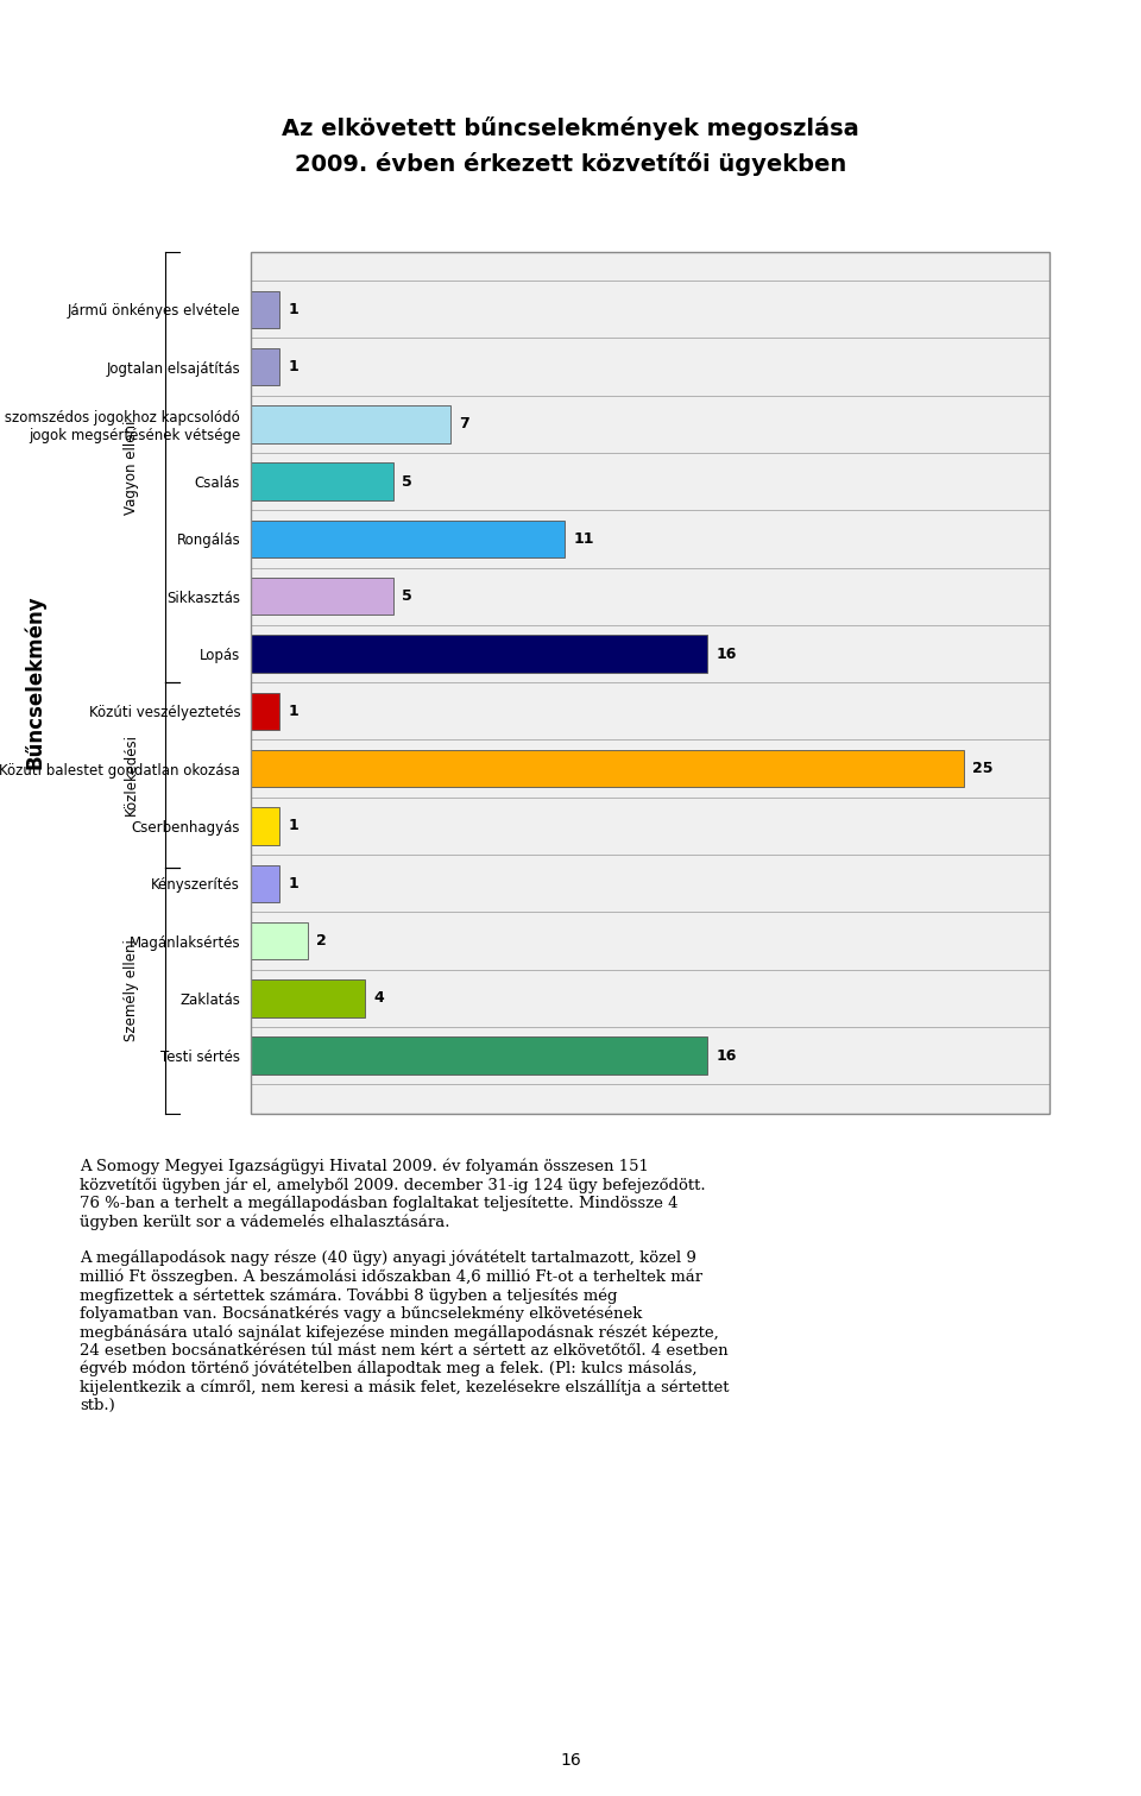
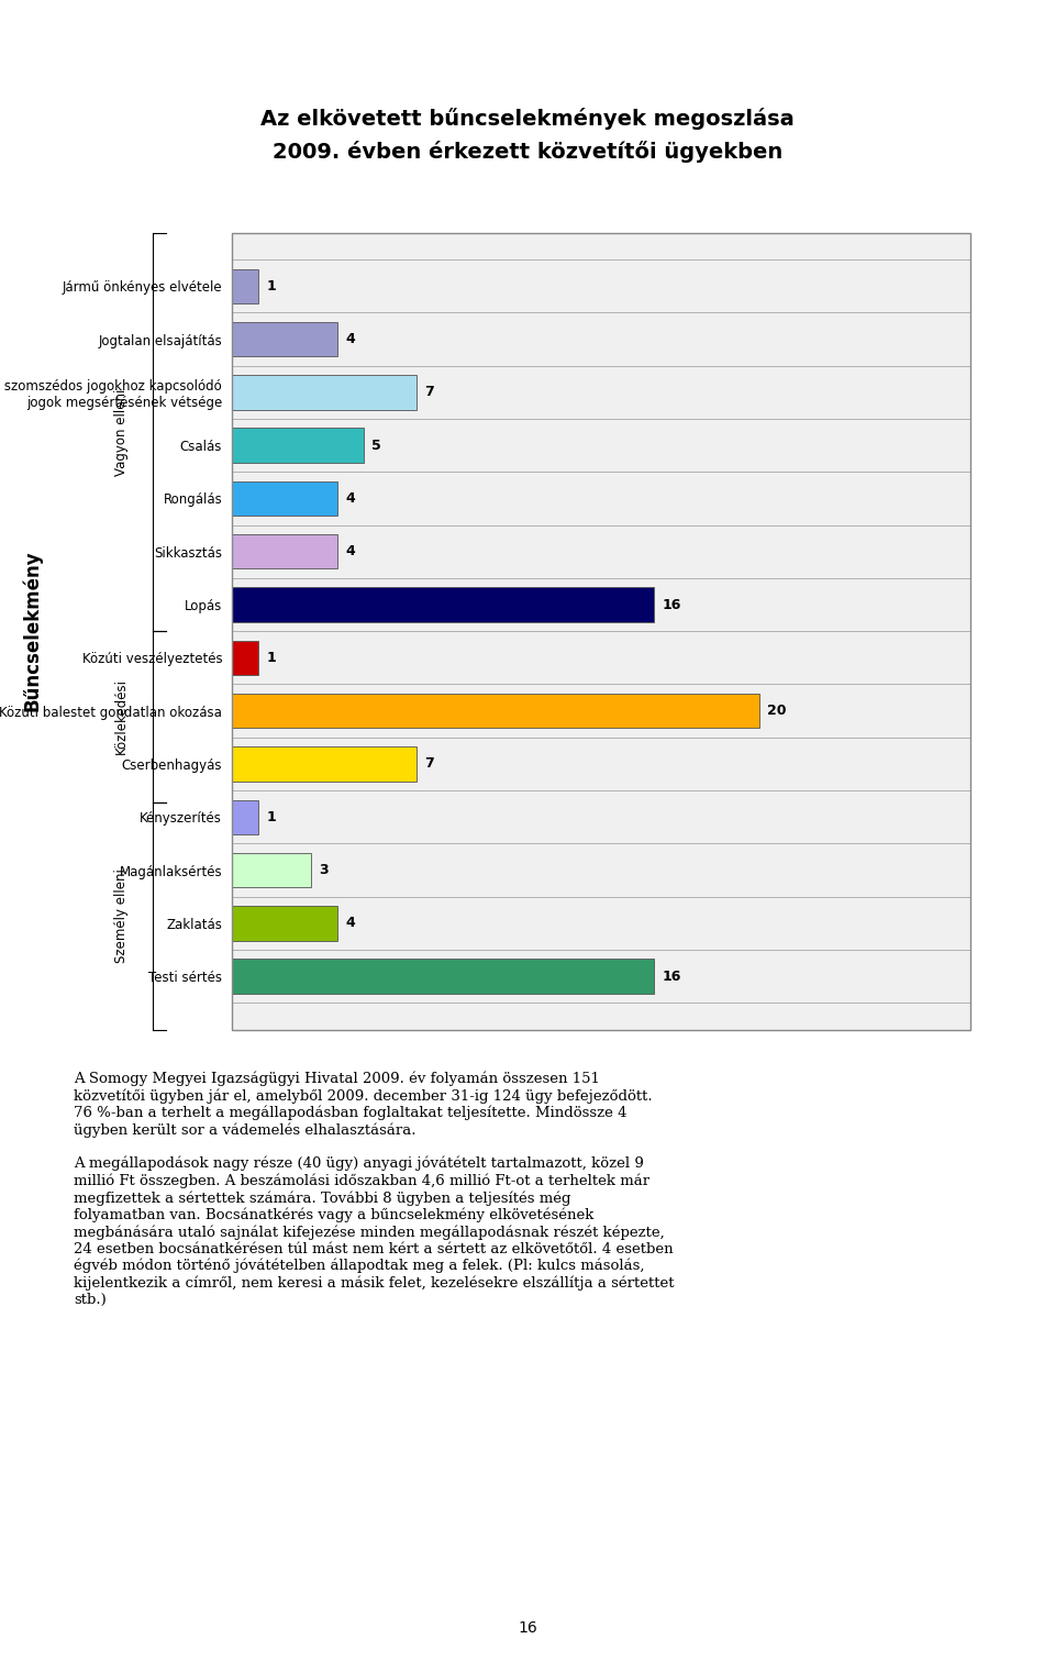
Jogtalan elsajátítás: 1 -> 4
Rongálás: 11 -> 4
Sikkasztás: 5 -> 4
Közúti balestet gondatlan okozása: 25 -> 20
Cserbenhagyás: 1 -> 7
Magánlaksértés: 2 -> 3
